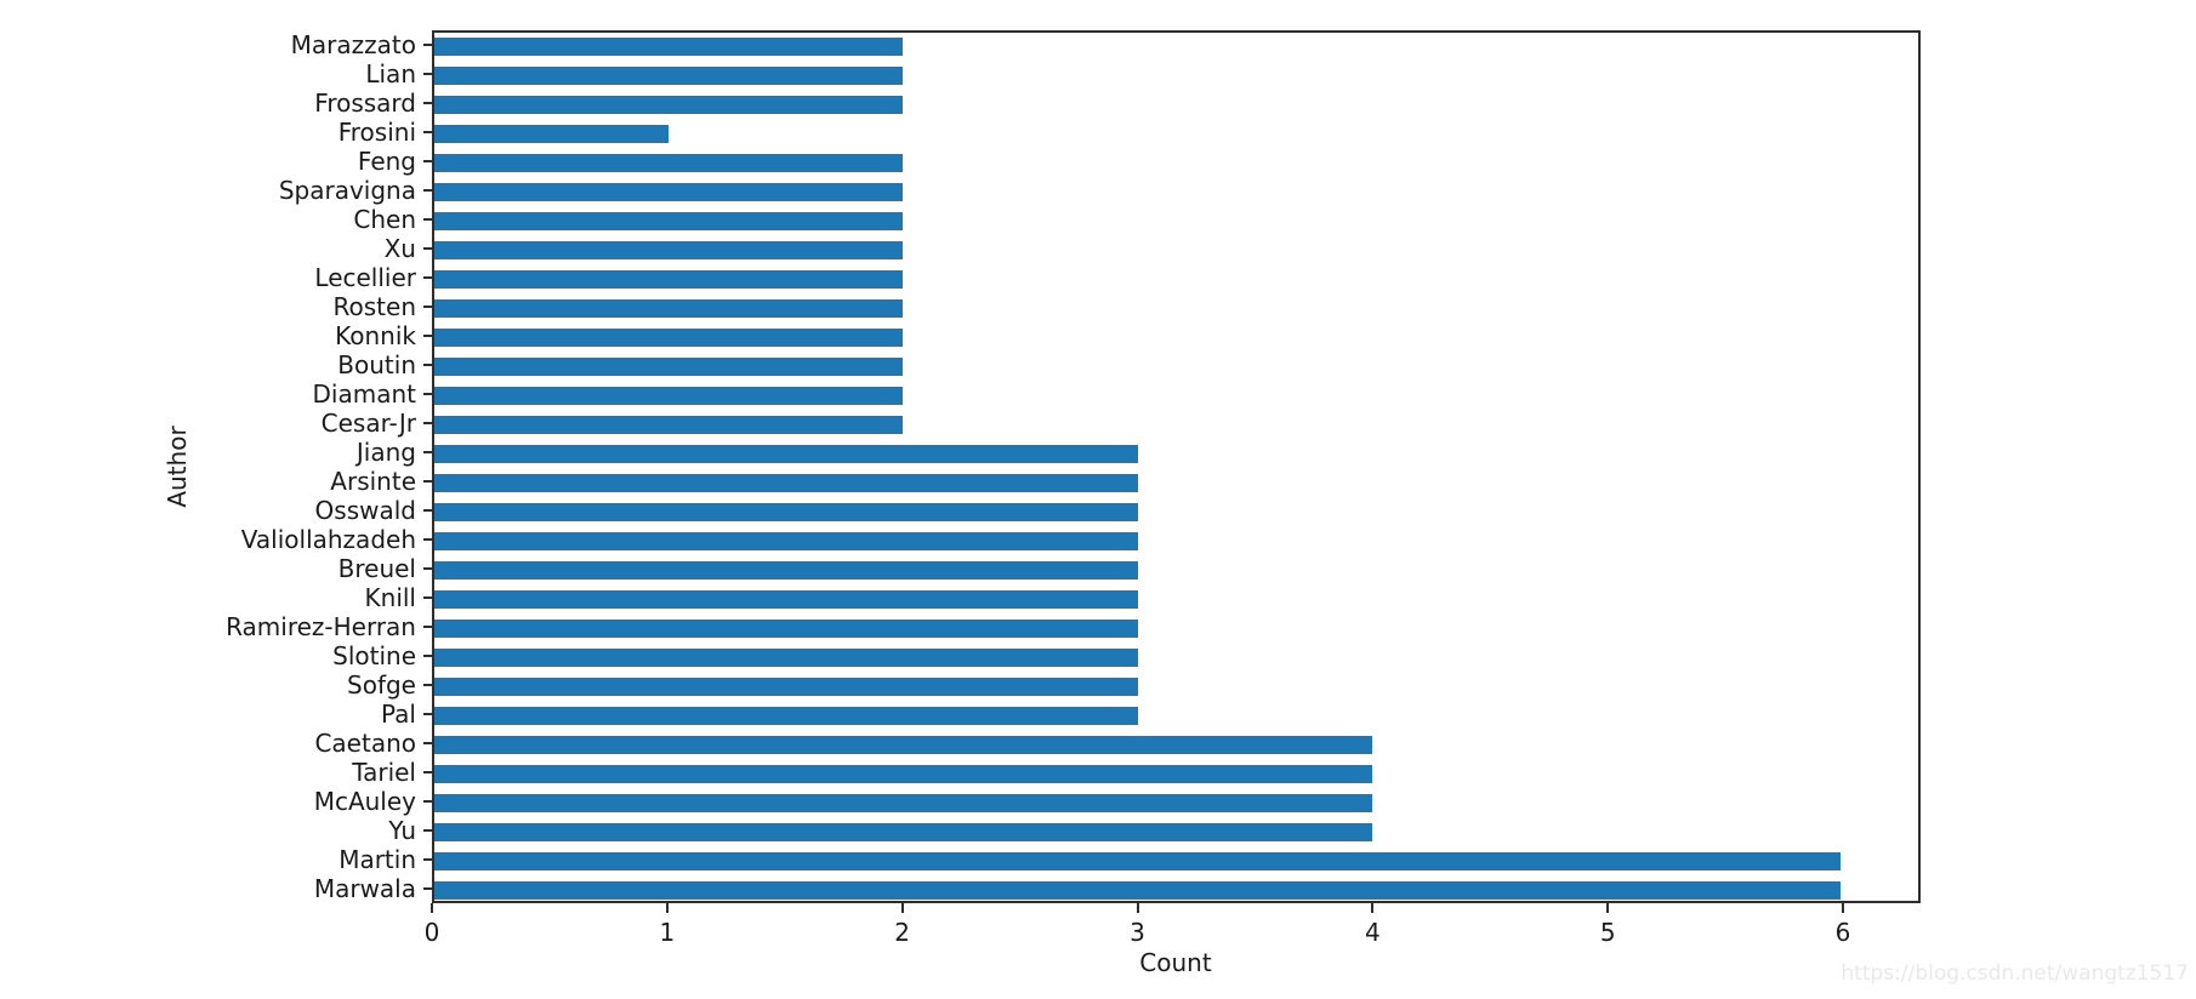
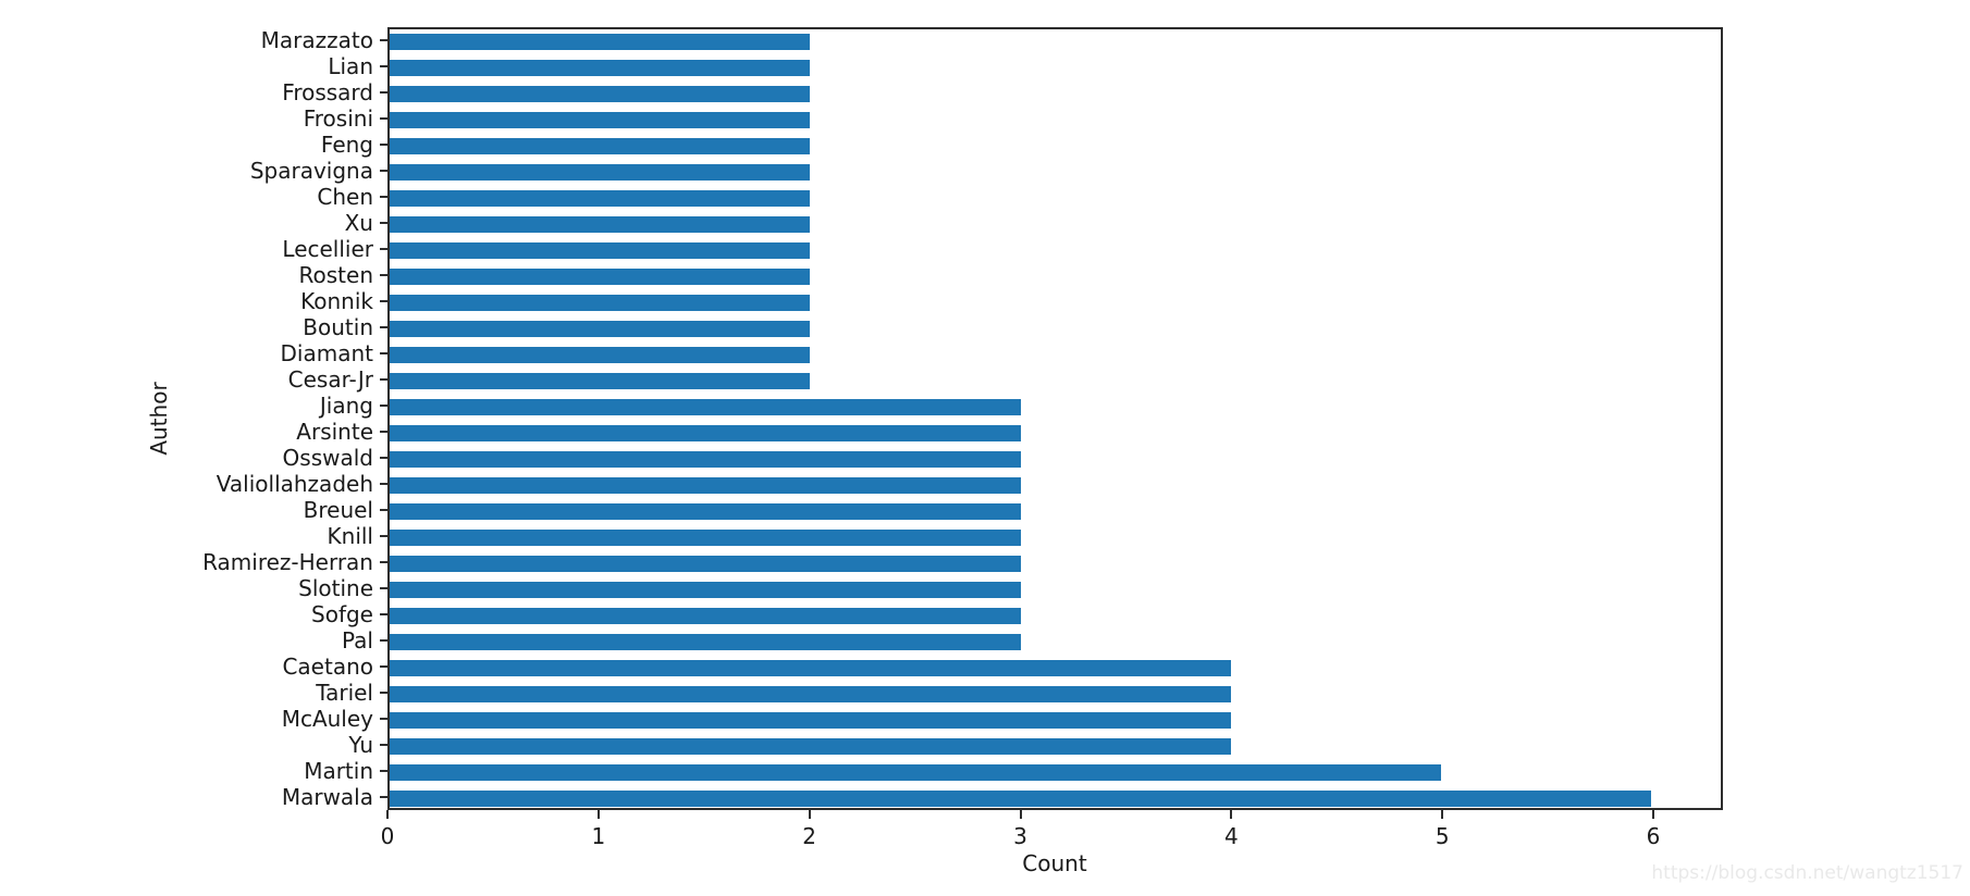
Frosini: 1 -> 2
Martin: 6 -> 5
